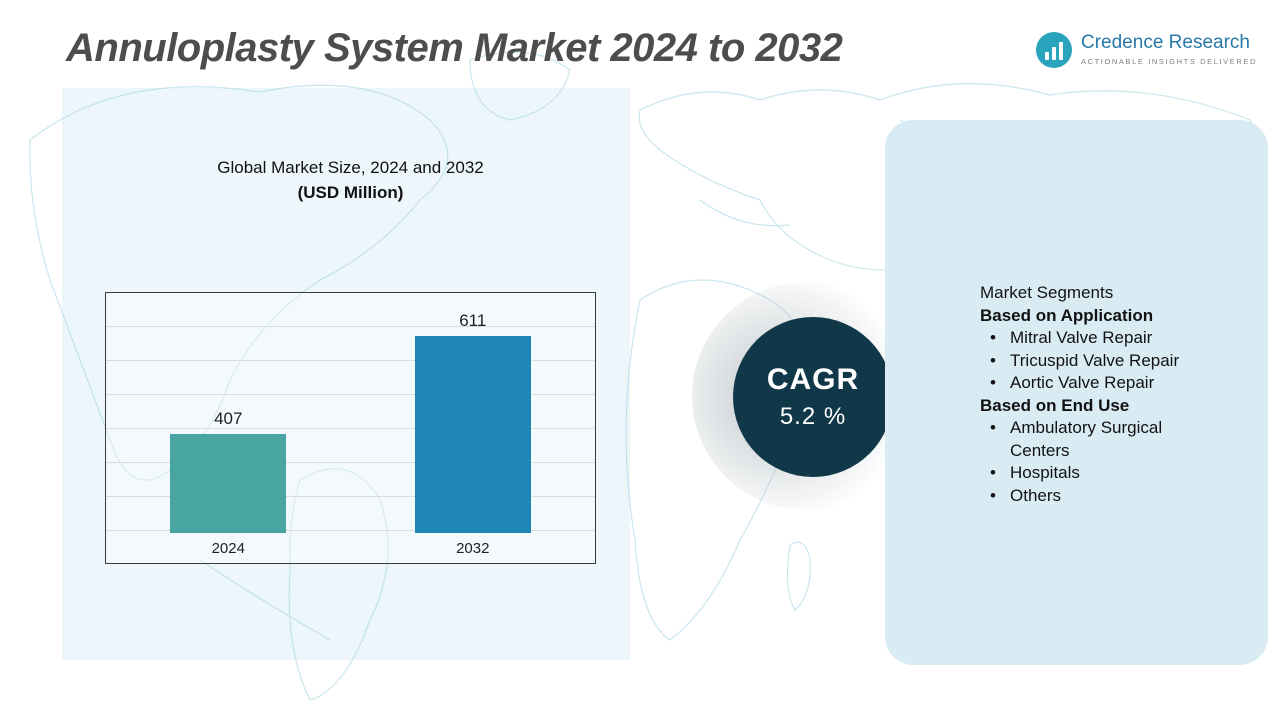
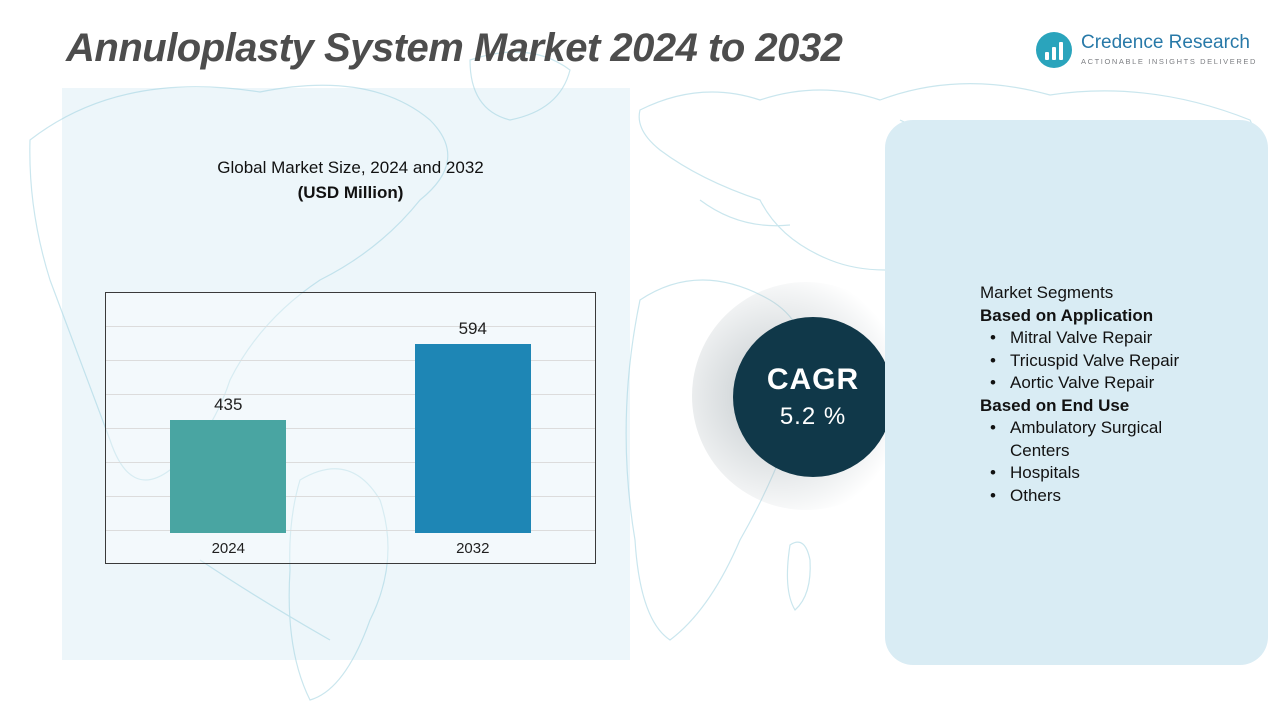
2024: 407 -> 435
2032: 611 -> 594
